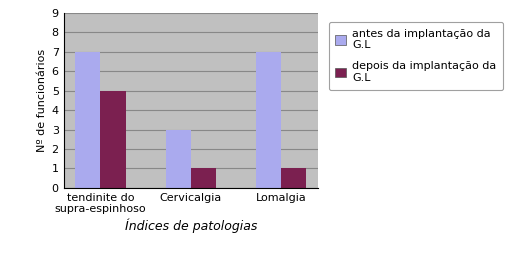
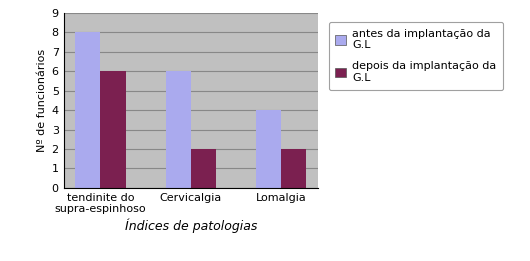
antes da implantação da G.L/tendinite do supra-espinhoso: 7 -> 8
depois da implantação da G.L/tendinite do supra-espinhoso: 5 -> 6
antes da implantação da G.L/Cervicalgia: 3 -> 6
depois da implantação da G.L/Cervicalgia: 1 -> 2
antes da implantação da G.L/Lomalgia: 7 -> 4
depois da implantação da G.L/Lomalgia: 1 -> 2
